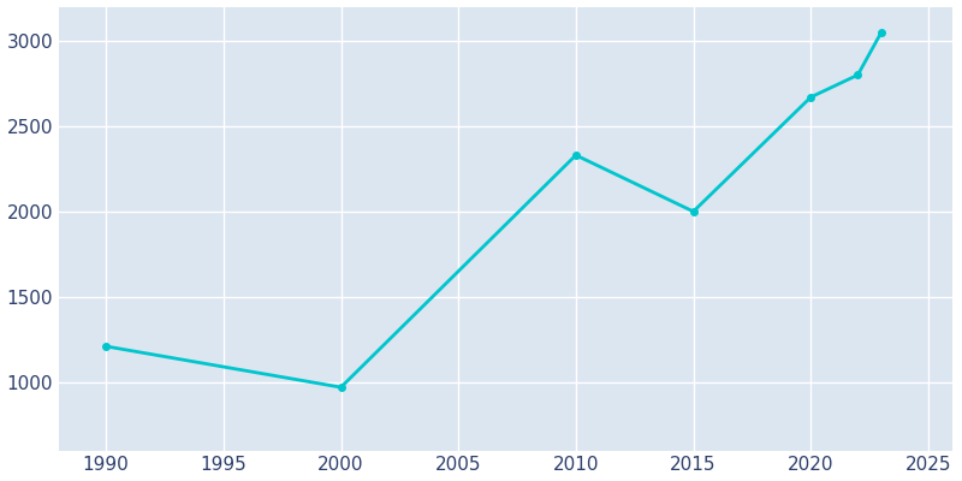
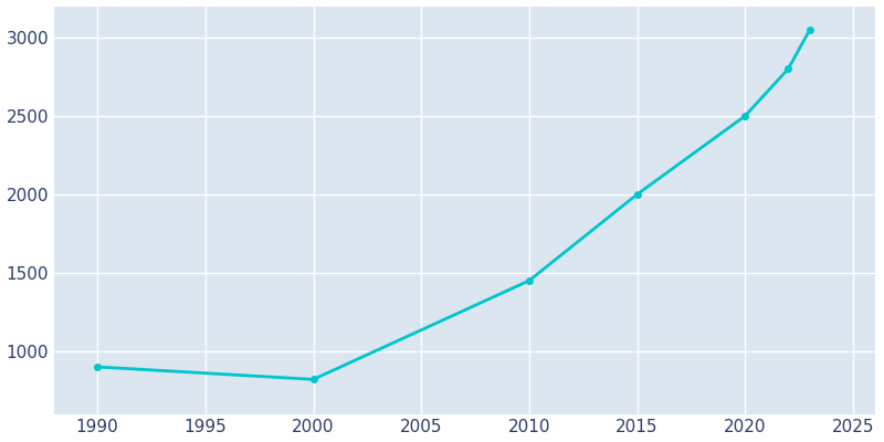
1990: 1210 -> 900
2000: 970 -> 820
2010: 2330 -> 1450
2020: 2670 -> 2500
